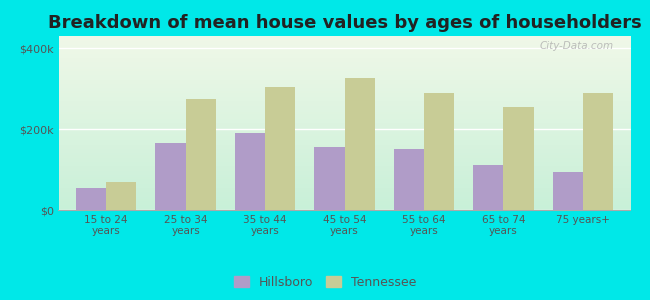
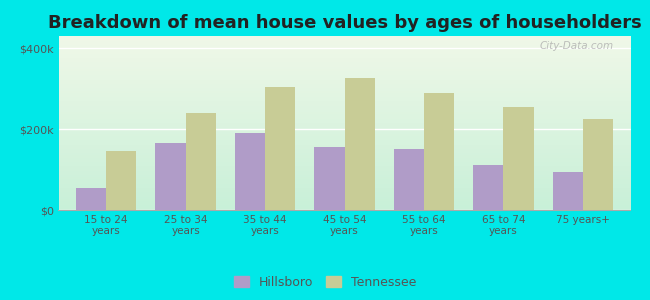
Tennessee/15 to 24 years: $70k -> $145k
Tennessee/25 to 34 years: $275k -> $240k
Tennessee/75 years+: $290k -> $225k
